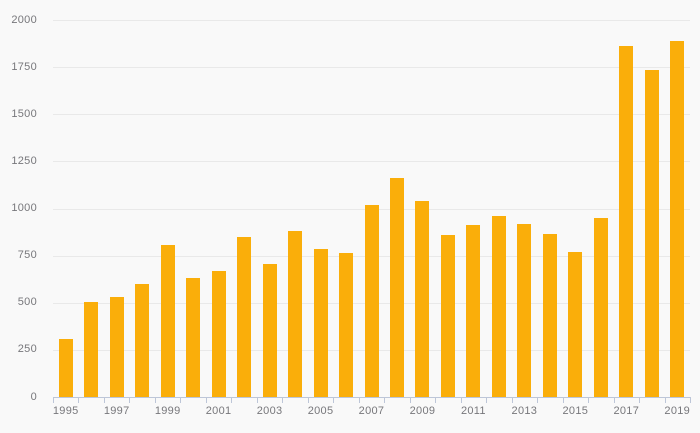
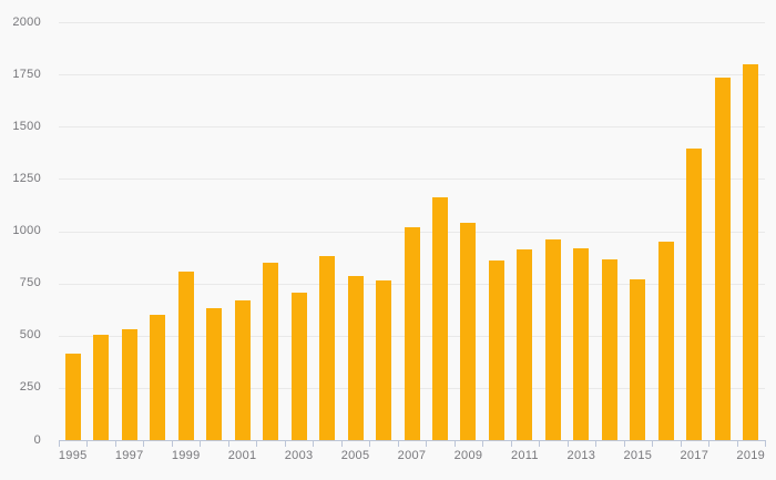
1995: 310 -> 420
2017: 1860 -> 1400
2019: 1890 -> 1800
